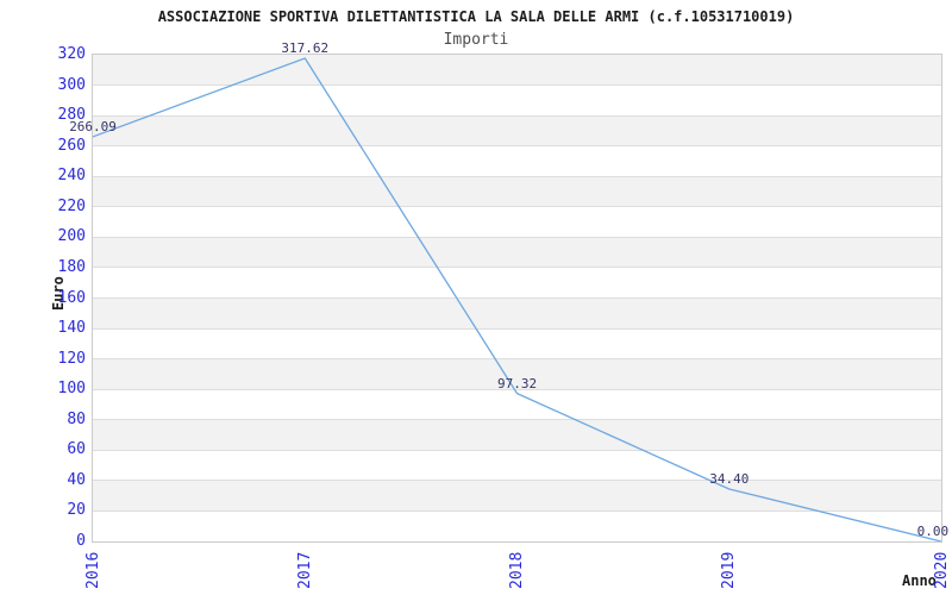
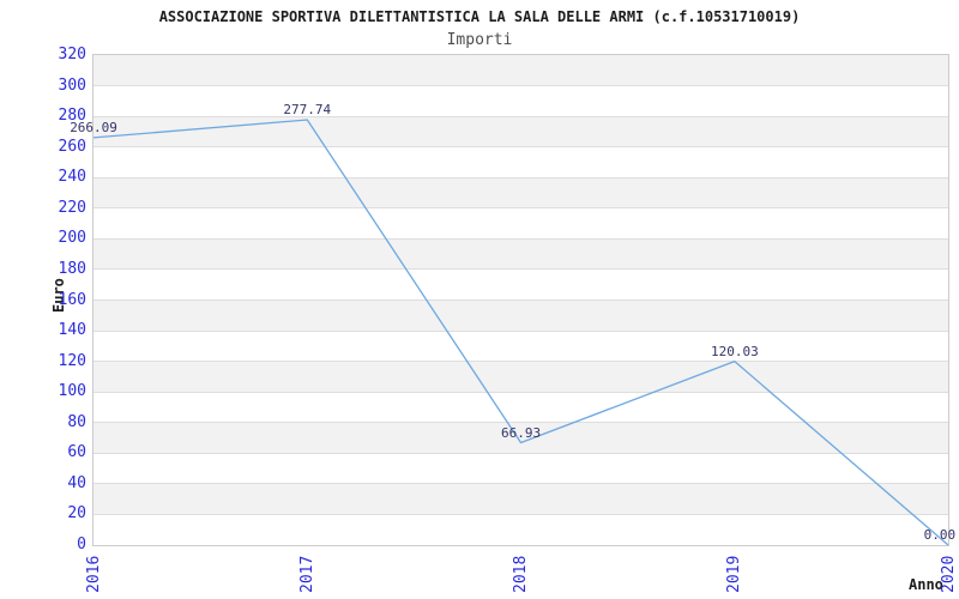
2017: 317.62 -> 277.74
2018: 97.32 -> 66.93
2019: 34.40 -> 120.03
